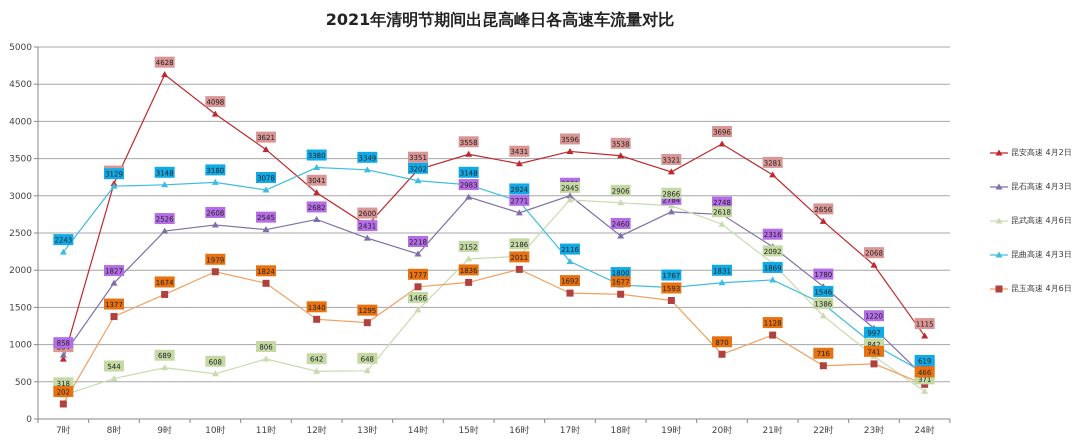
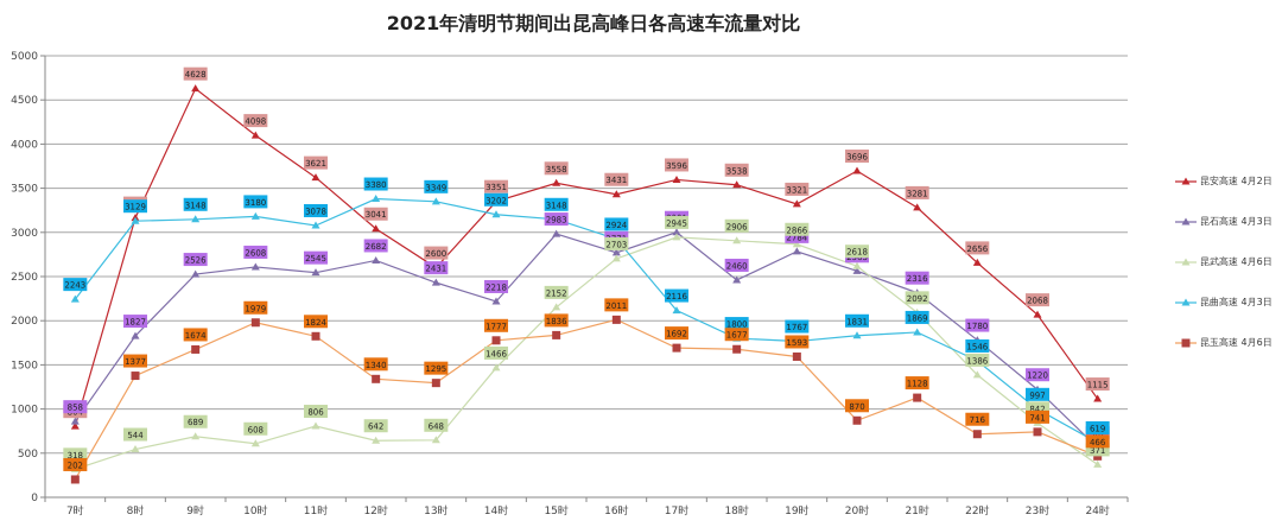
昆武高速 4月6日/16时: 2186 -> 2703
昆石高速 4月3日/20时: 2748 -> 2563
